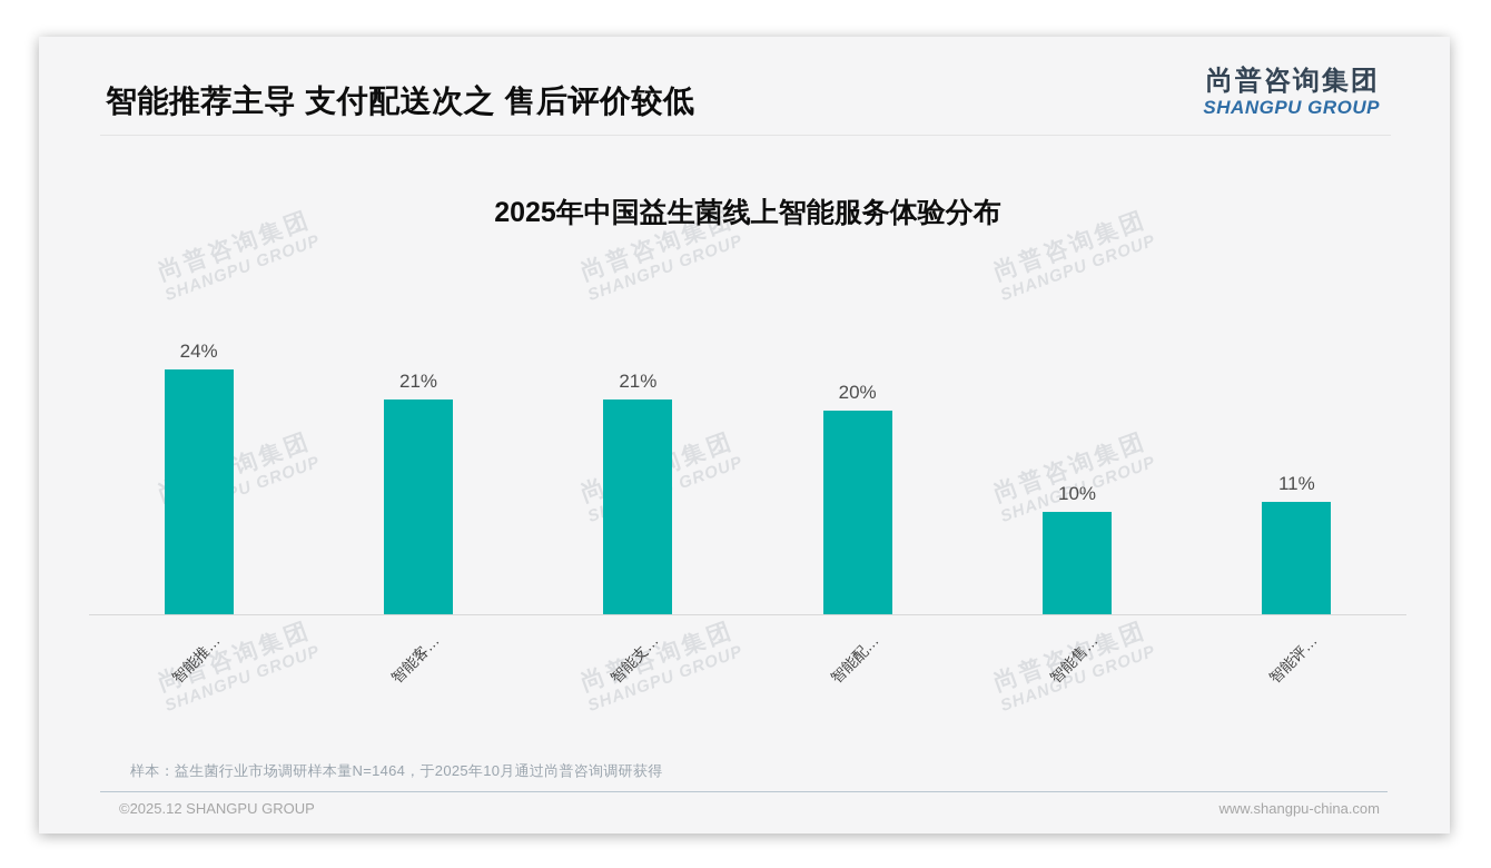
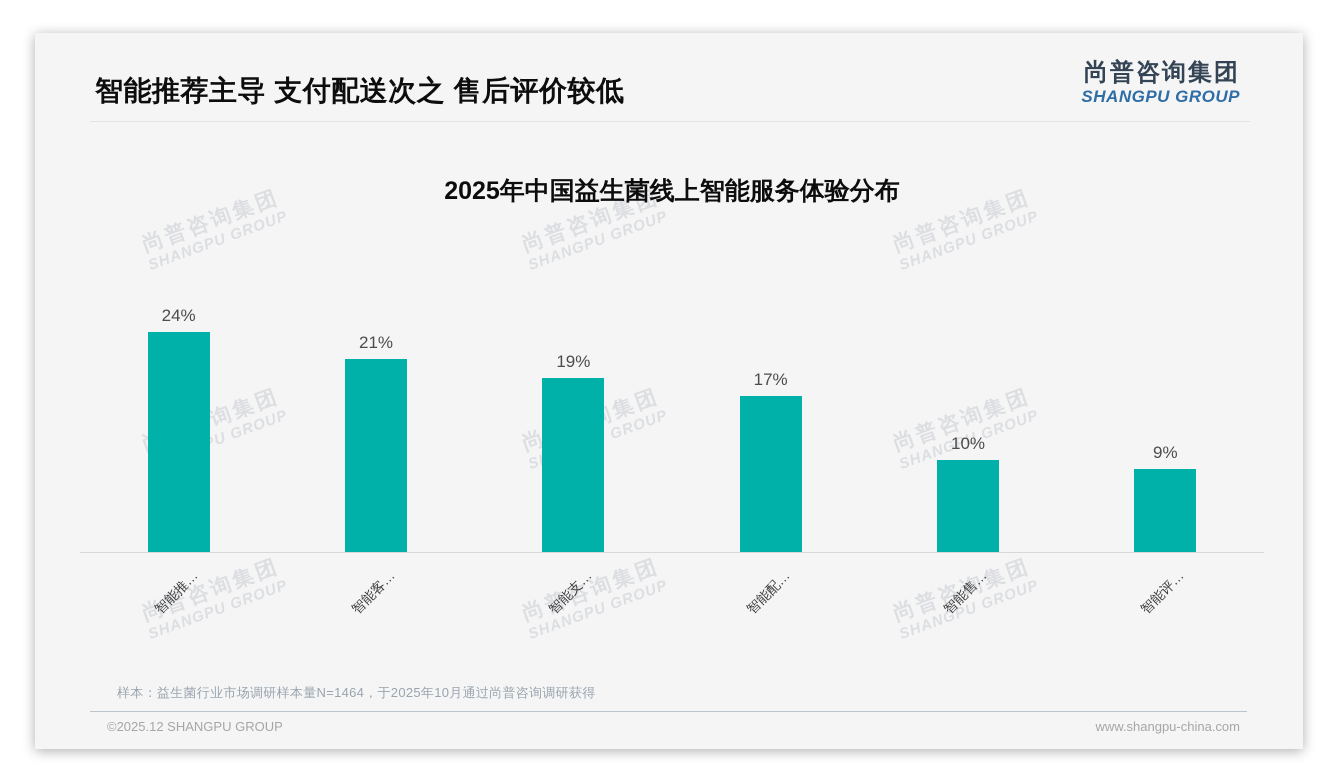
智能支…: 21% -> 19%
智能配…: 20% -> 17%
智能评…: 11% -> 9%
